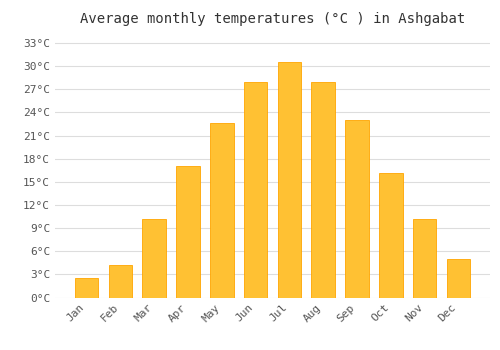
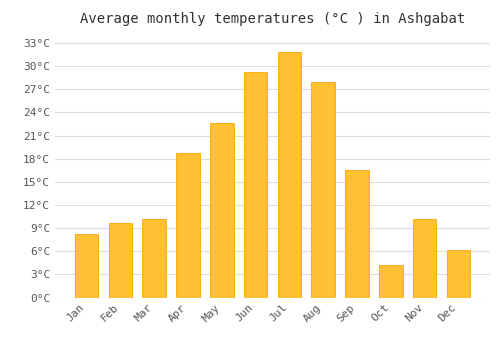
Jan: 2.5°C -> 8.2°C
Feb: 4.2°C -> 9.6°C
Apr: 17.0°C -> 18.8°C
Jun: 28.0°C -> 29.2°C
Jul: 30.5°C -> 31.8°C
Sep: 23.0°C -> 16.6°C
Oct: 16.2°C -> 4.2°C
Dec: 5.0°C -> 6.2°C
